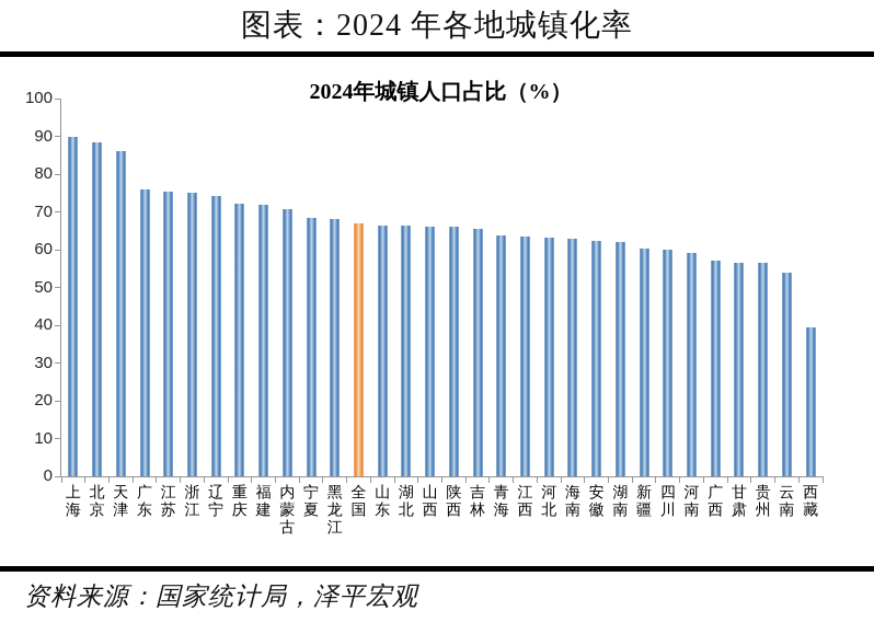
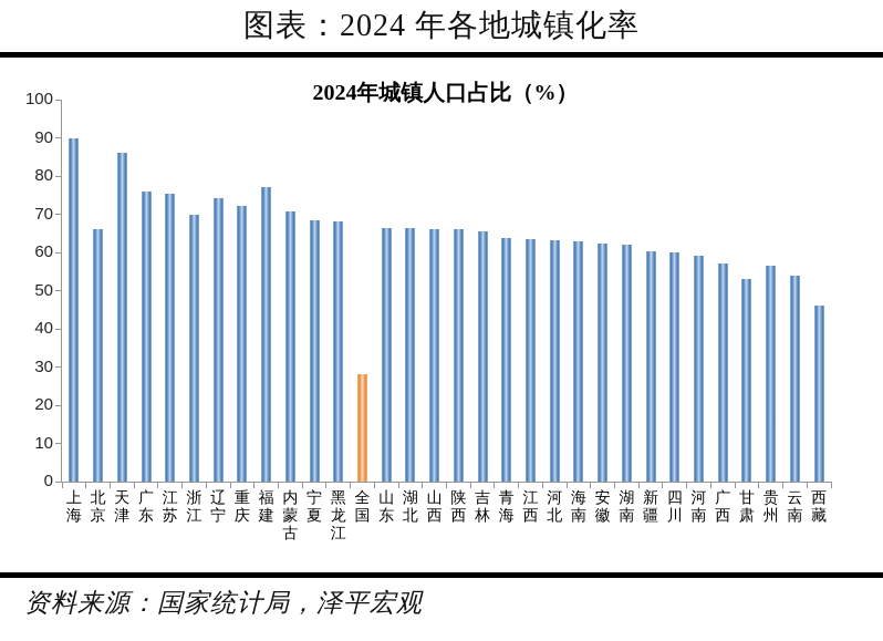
北京: 88 -> 66
浙江: 75 -> 70
福建: 72 -> 77
全国: 67 -> 28
甘肃: 57 -> 53
西藏: 39 -> 46
